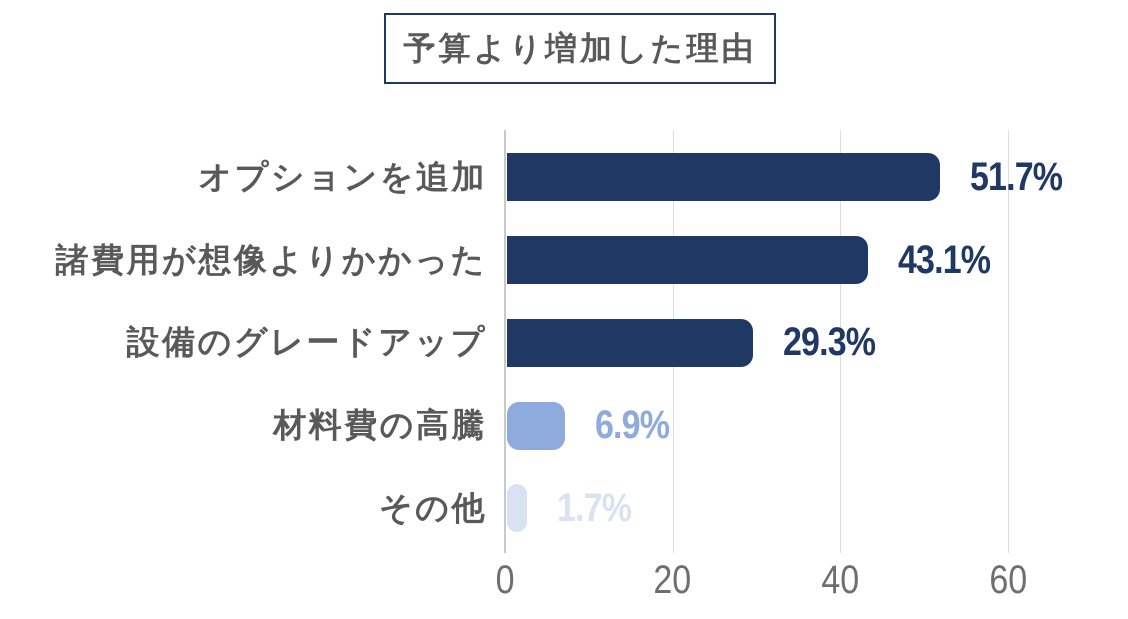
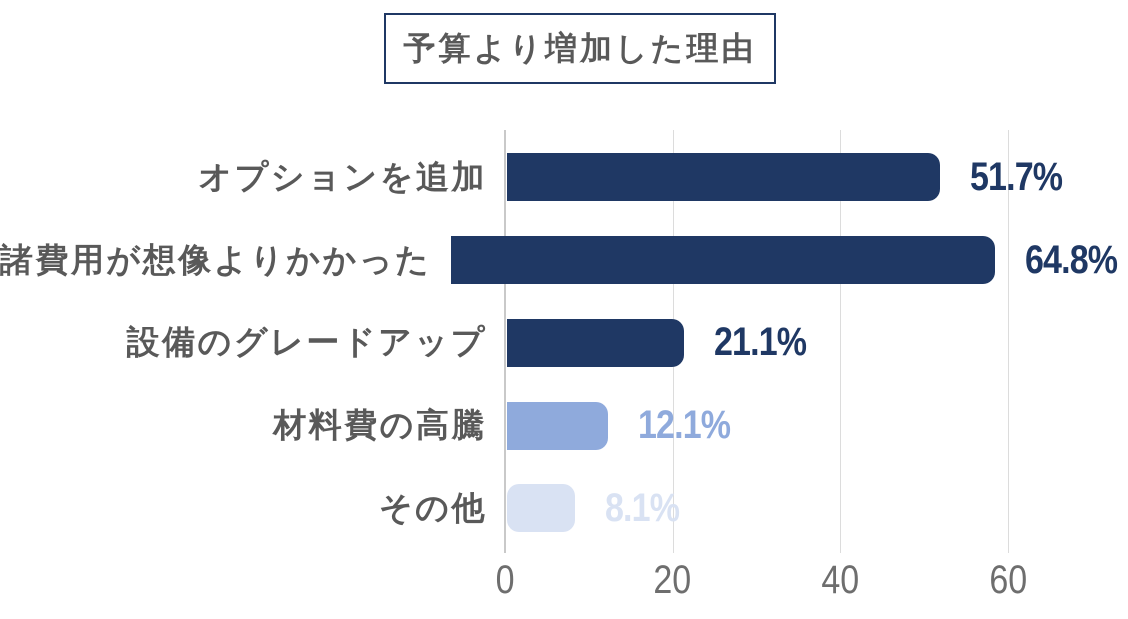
諸費用が想像よりかかった: 43.1% -> 64.8%
設備のグレードアップ: 29.3% -> 21.1%
材料費の高騰: 6.9% -> 12.1%
その他: 1.7% -> 8.1%
